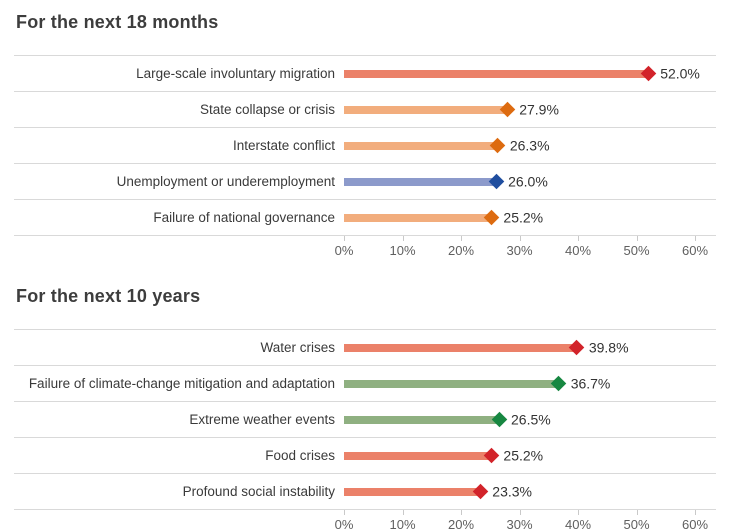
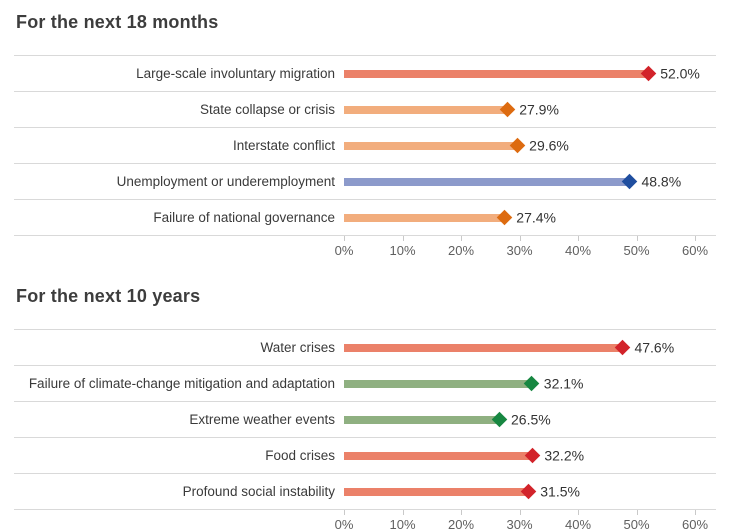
For the next 18 months/Interstate conflict: 26.3% -> 29.6%
For the next 18 months/Unemployment or underemployment: 26.0% -> 48.8%
For the next 18 months/Failure of national governance: 25.2% -> 27.4%
For the next 10 years/Water crises: 39.8% -> 47.6%
For the next 10 years/Failure of climate-change mitigation and adaptation: 36.7% -> 32.1%
For the next 10 years/Food crises: 25.2% -> 32.2%
For the next 10 years/Profound social instability: 23.3% -> 31.5%
